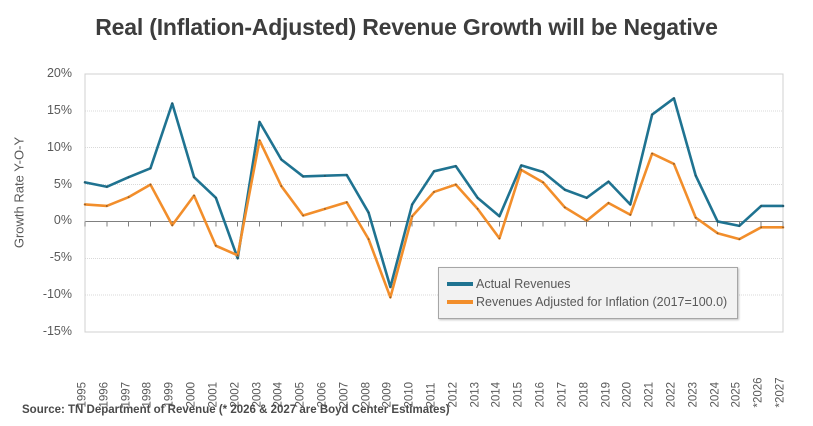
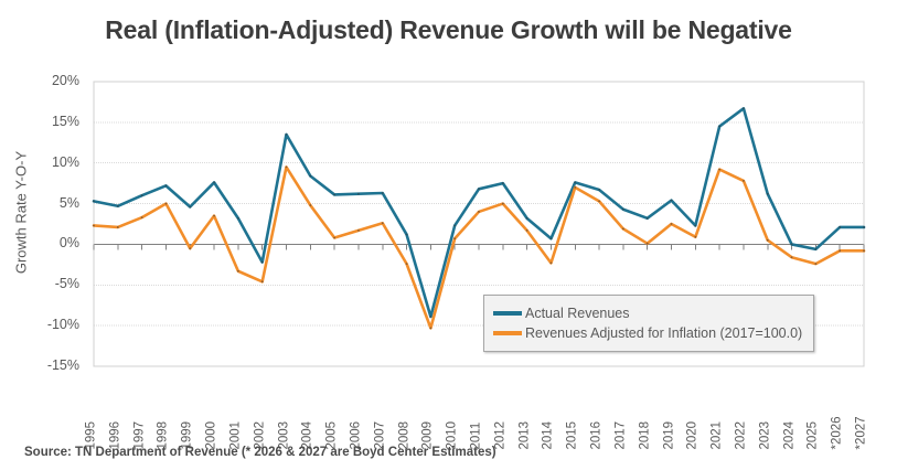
Actual Revenues/1999: 16% -> 5%
Actual Revenues/2000: 6% -> 8%
Actual Revenues/2002: -5% -> -2%
Revenues Adjusted for Inflation (2017=100.0)/2003: 11% -> 10%
